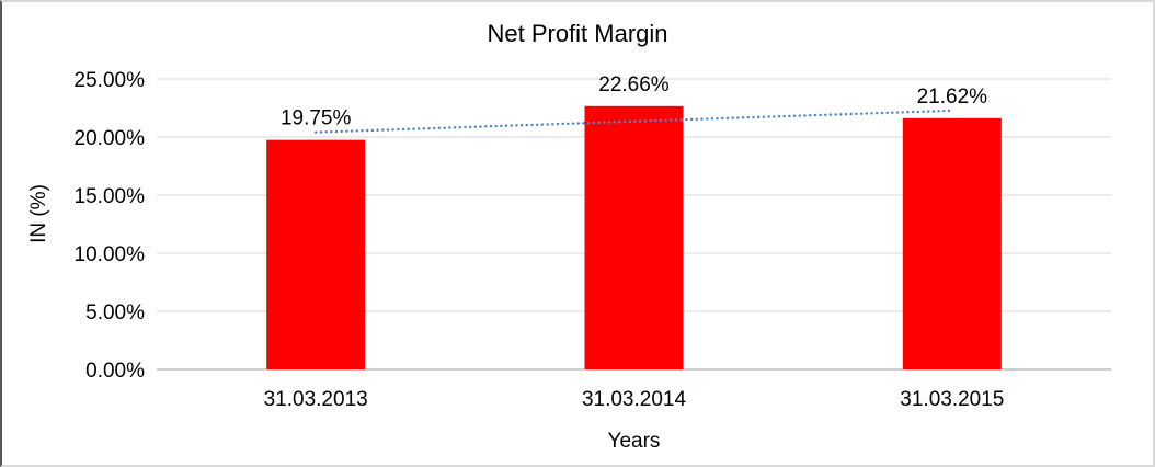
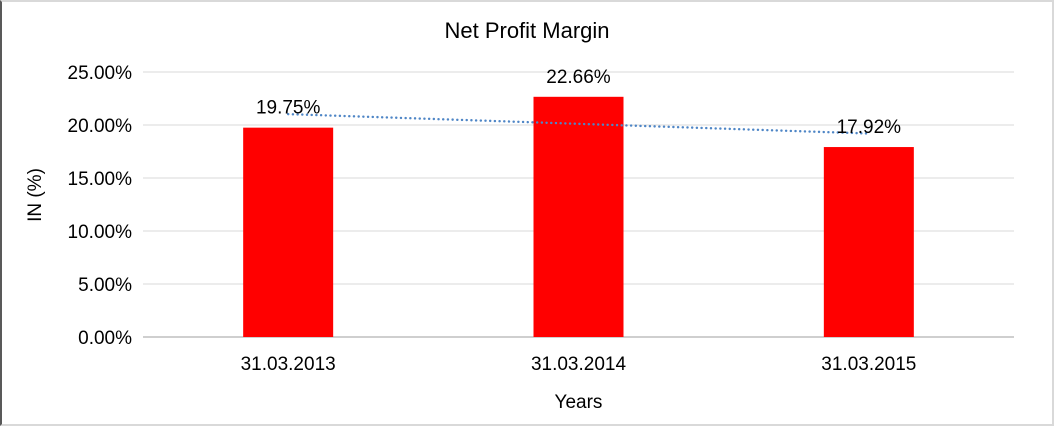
31.03.2015: 21.62% -> 17.92%
